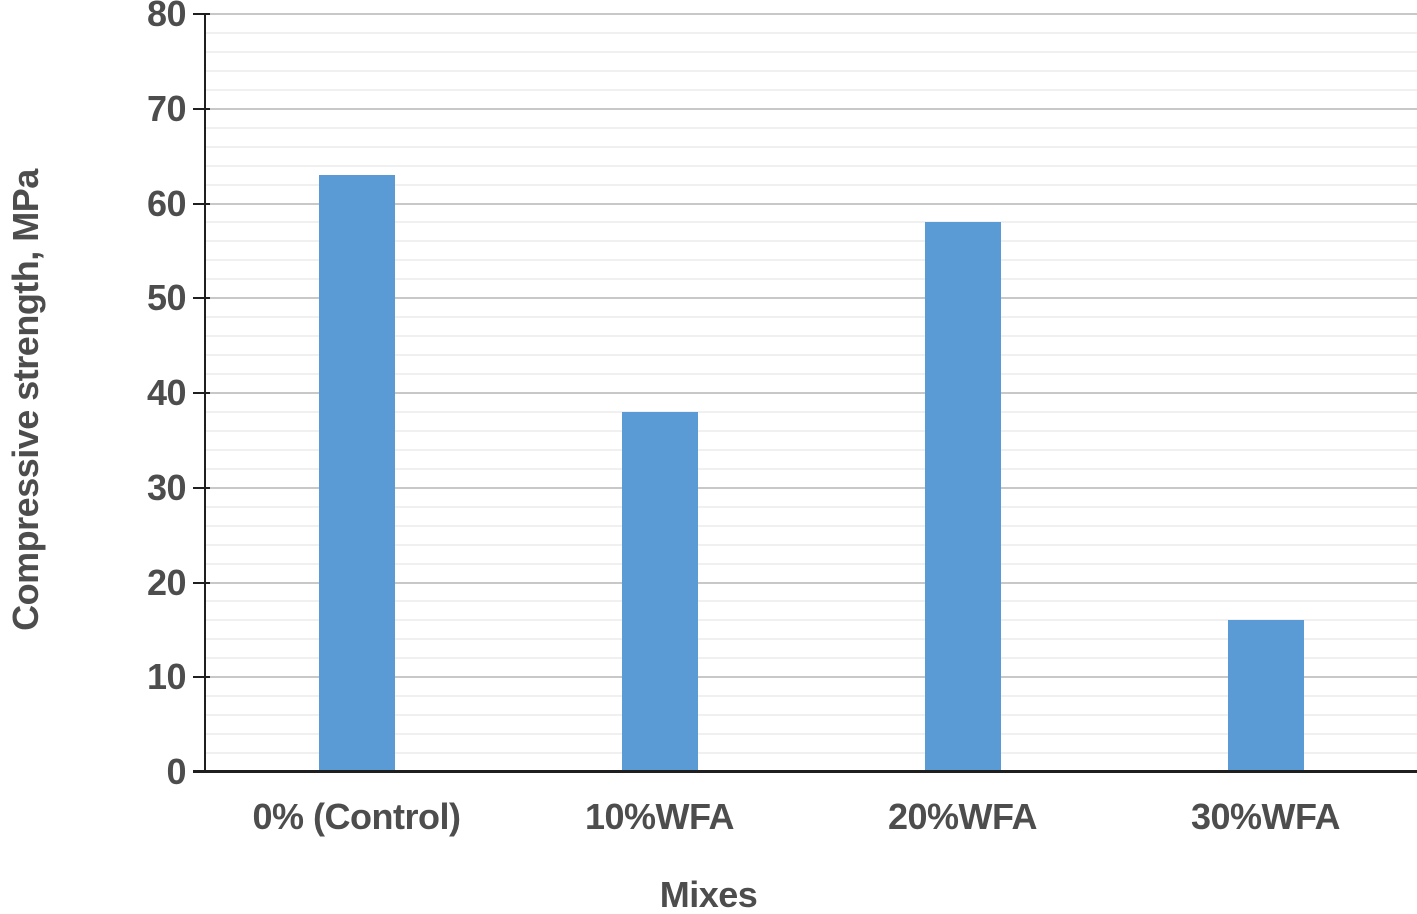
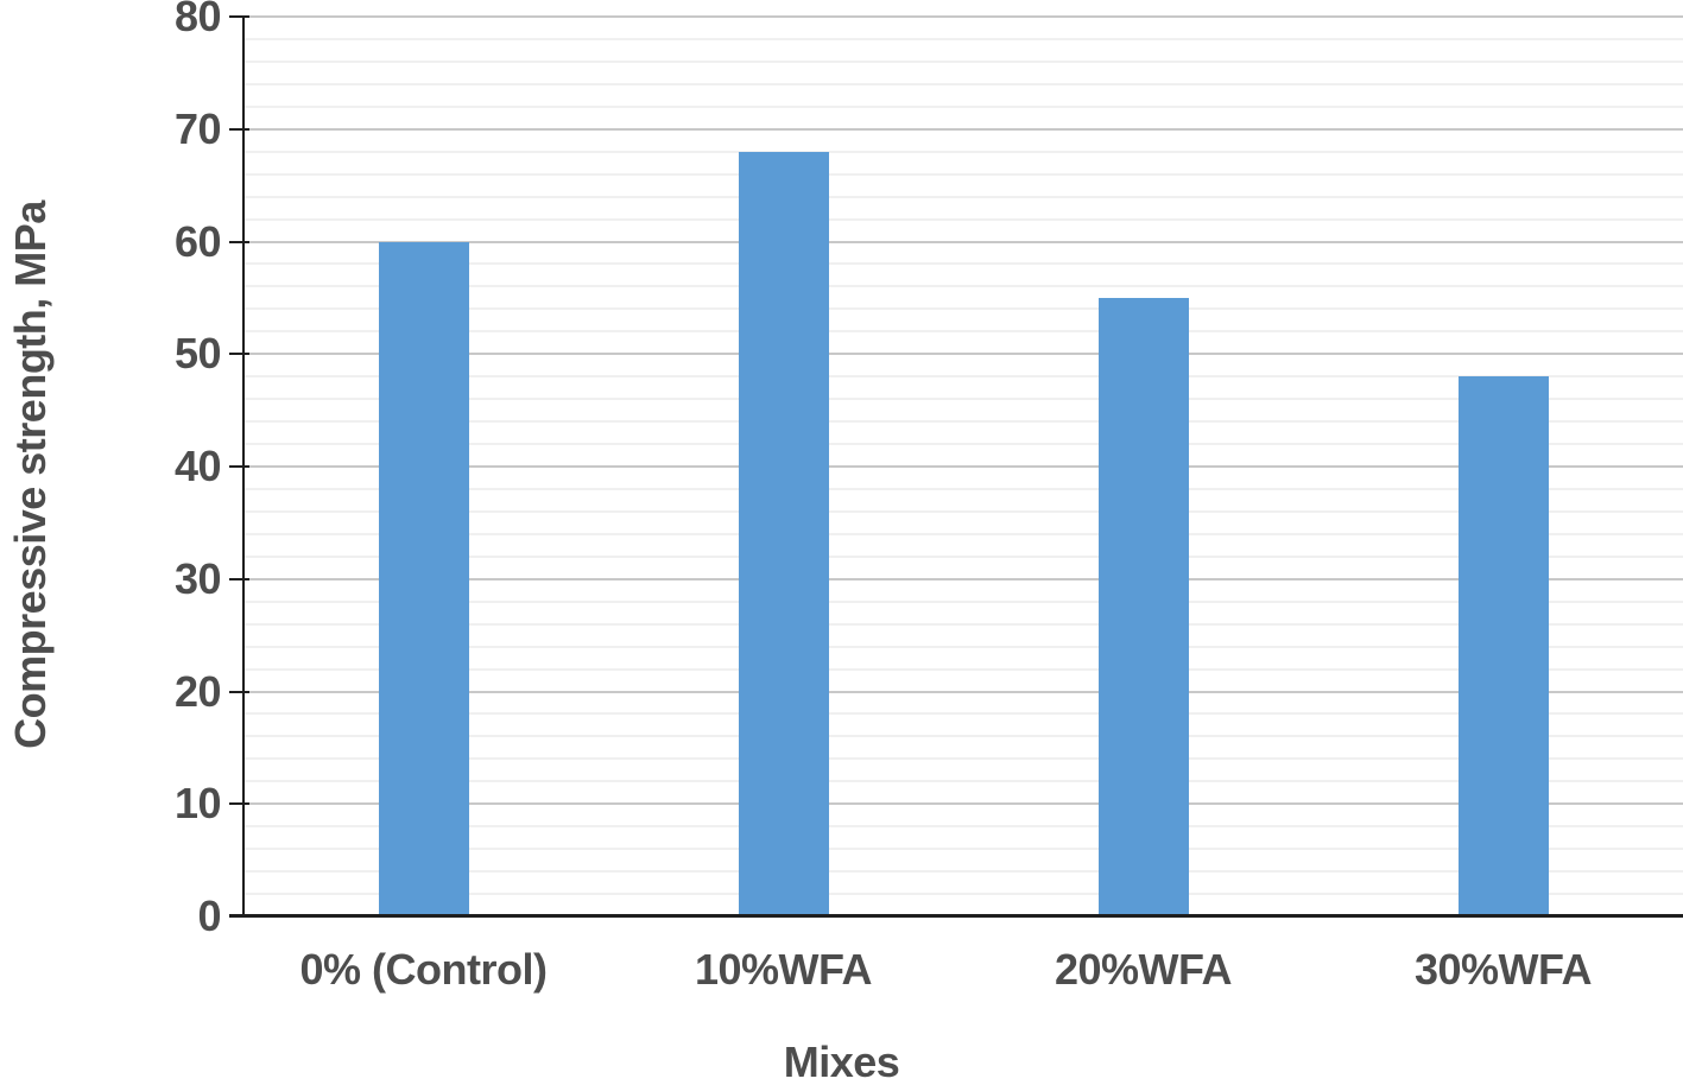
0% (Control): 63 -> 60
10%WFA: 38 -> 68
20%WFA: 58 -> 55
30%WFA: 16 -> 48
